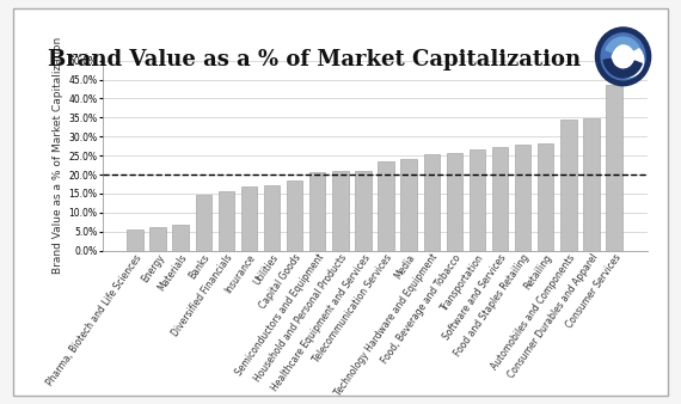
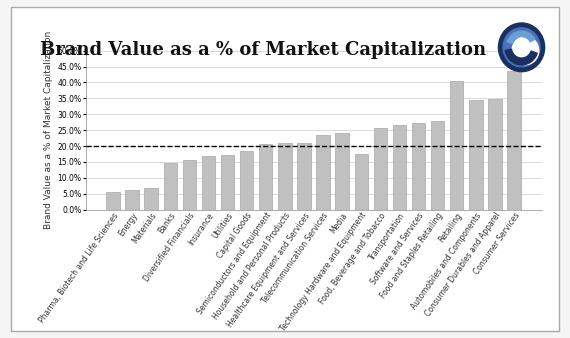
Technology Hardware and Equipment: 25.5% -> 17.5%
Retailing: 28.2% -> 40.5%
